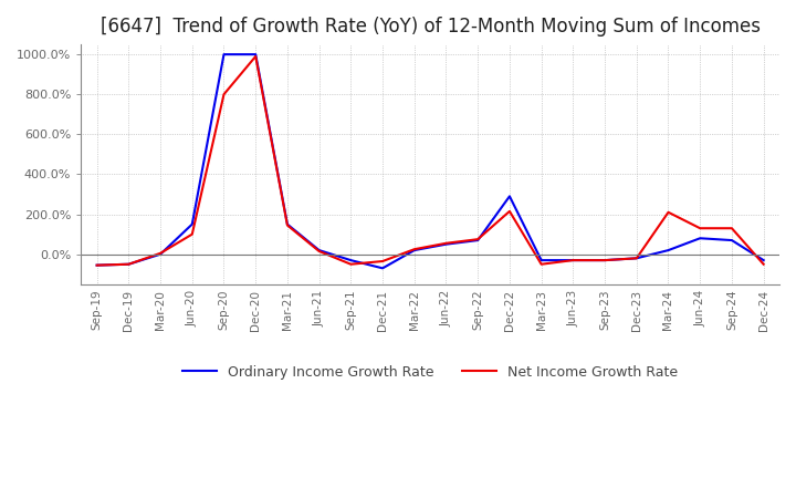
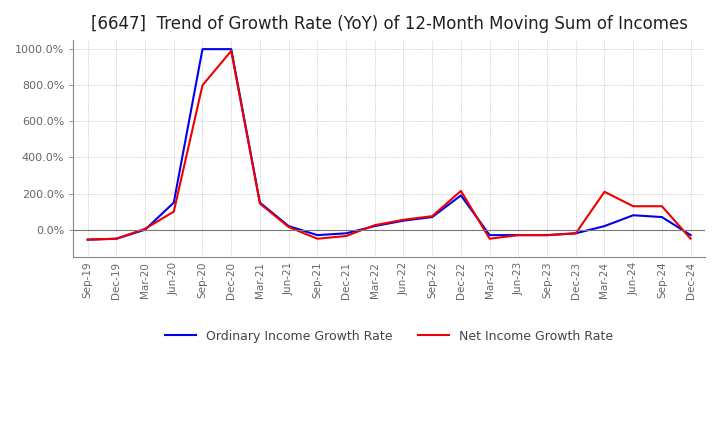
Ordinary Income Growth Rate/Dec-21: -70% -> -20%
Ordinary Income Growth Rate/Dec-22: 290% -> 190%
